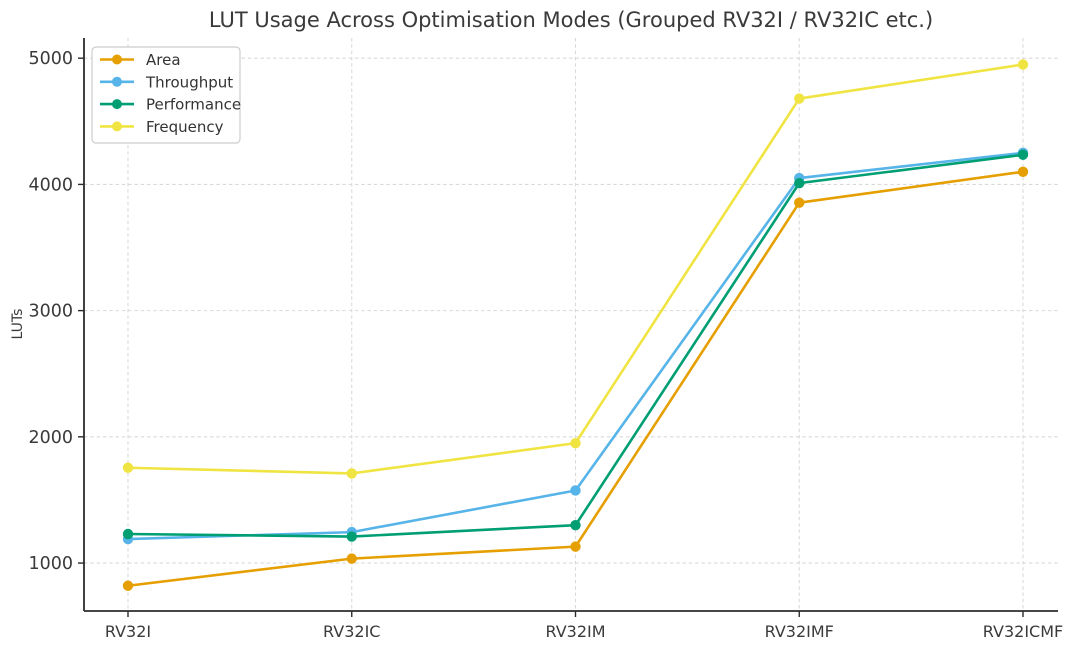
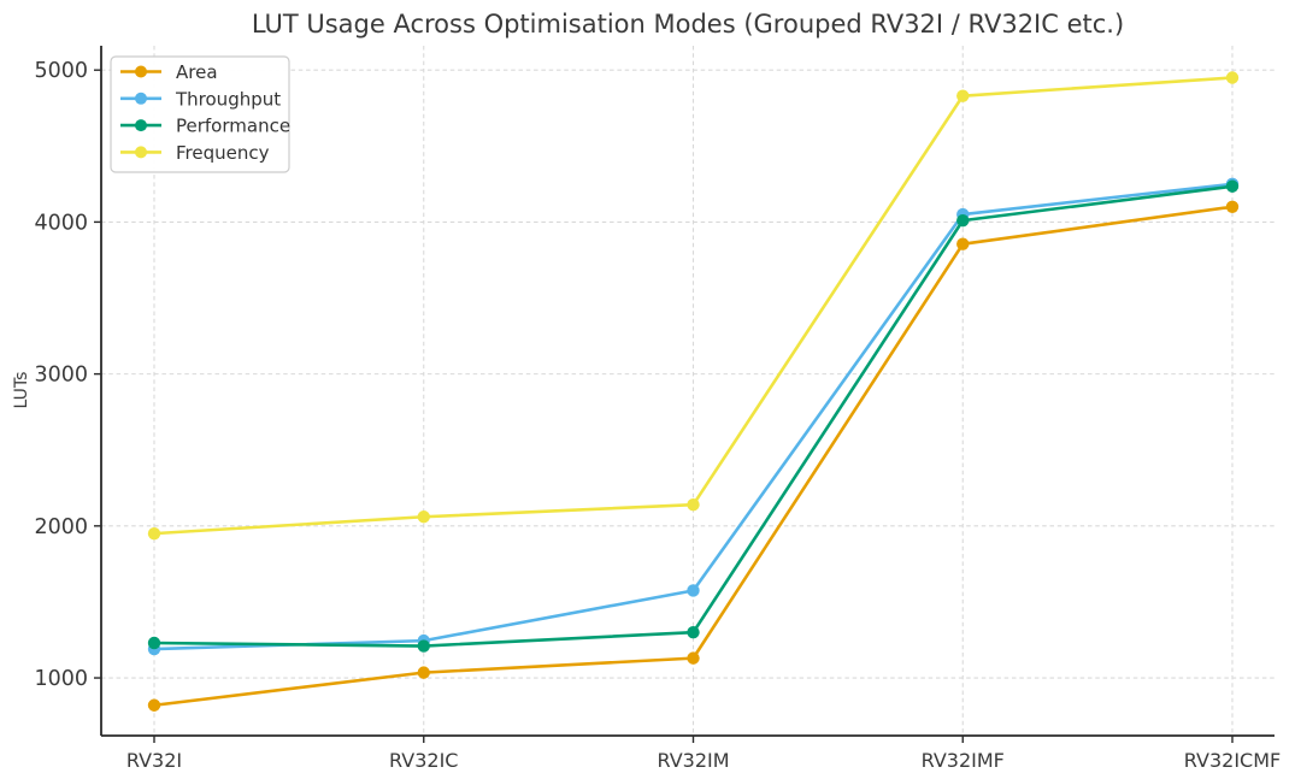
Frequency/RV32I: 1760 -> 1950
Frequency/RV32IC: 1710 -> 2060
Frequency/RV32IM: 1950 -> 2140
Frequency/RV32IMF: 4680 -> 4830
